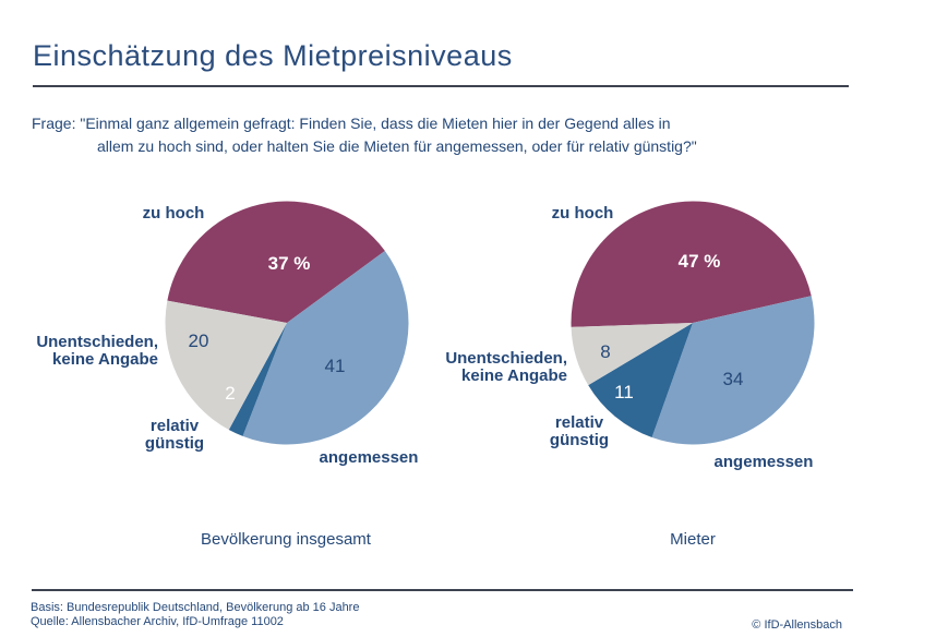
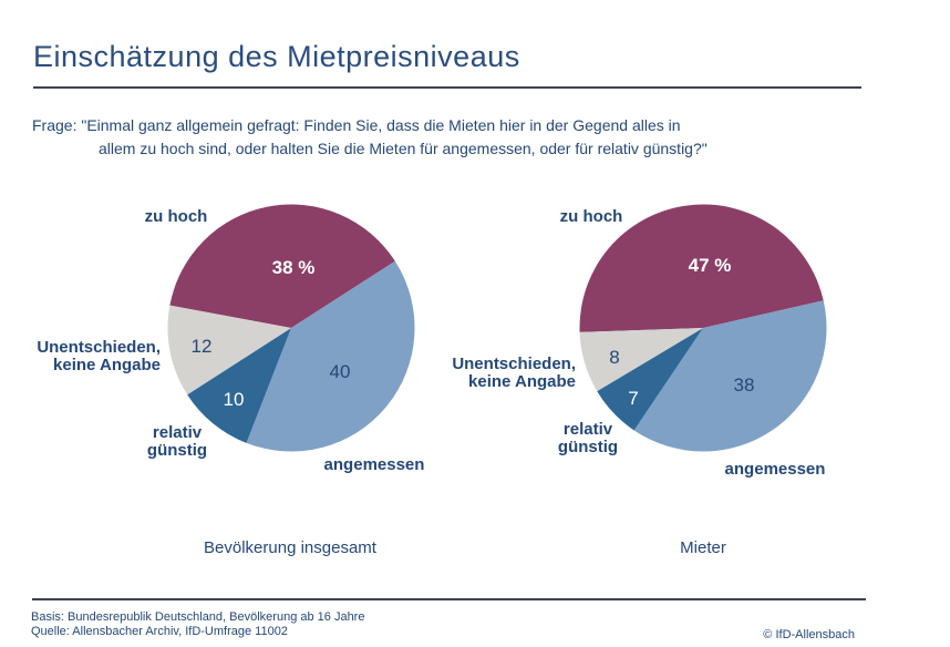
Bevölkerung insgesamt/zu hoch: 37 -> 38
Bevölkerung insgesamt/angemessen: 41 -> 40
Bevölkerung insgesamt/relativ günstig: 2 -> 10
Bevölkerung insgesamt/Unentschieden, keine Angabe: 20 -> 12
Mieter/angemessen: 34 -> 38
Mieter/relativ günstig: 11 -> 7
